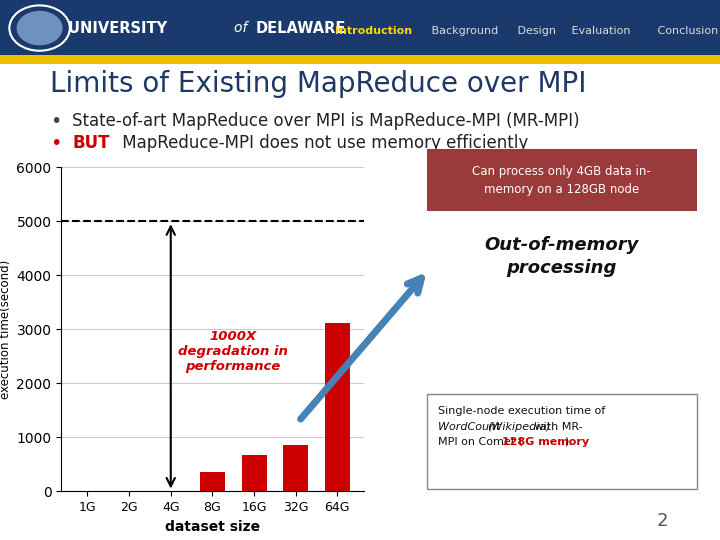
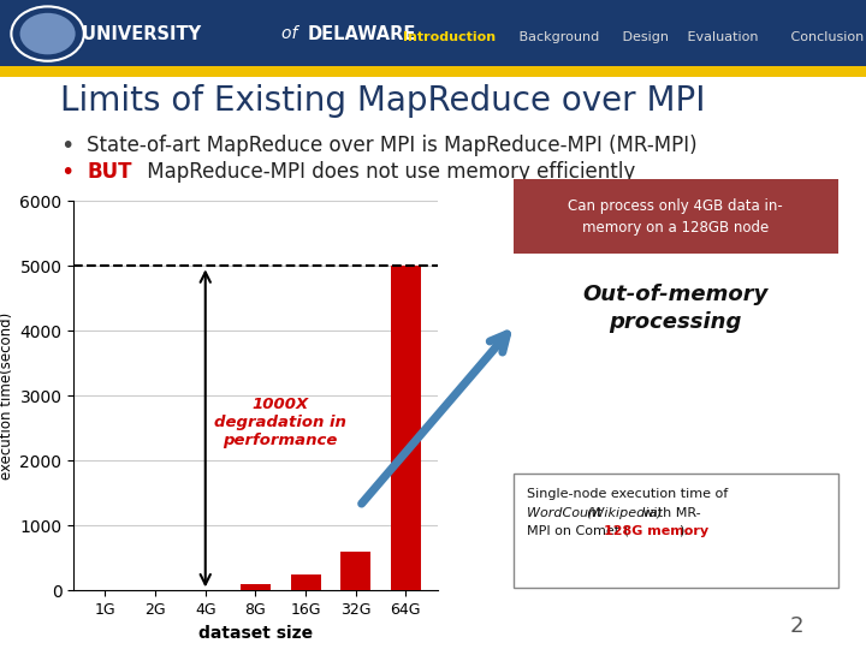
8G: 360 -> 100
16G: 680 -> 250
32G: 860 -> 600
64G: 3120 -> 5000
